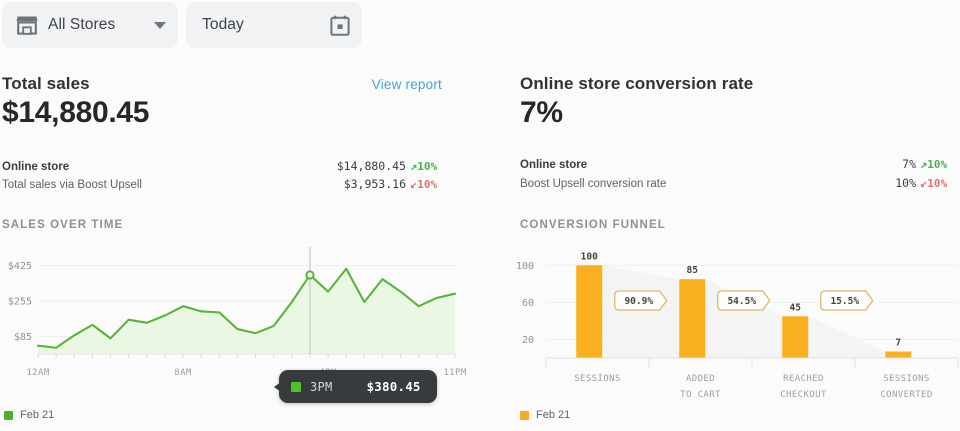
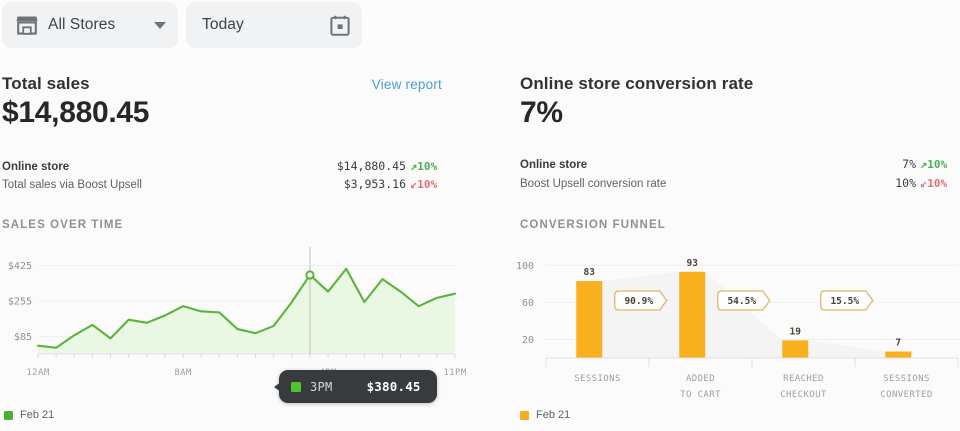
CONVERSION FUNNEL/SESSIONS: 100 -> 83
CONVERSION FUNNEL/ADDED TO CART: 85 -> 93
CONVERSION FUNNEL/REACHED CHECKOUT: 45 -> 19
